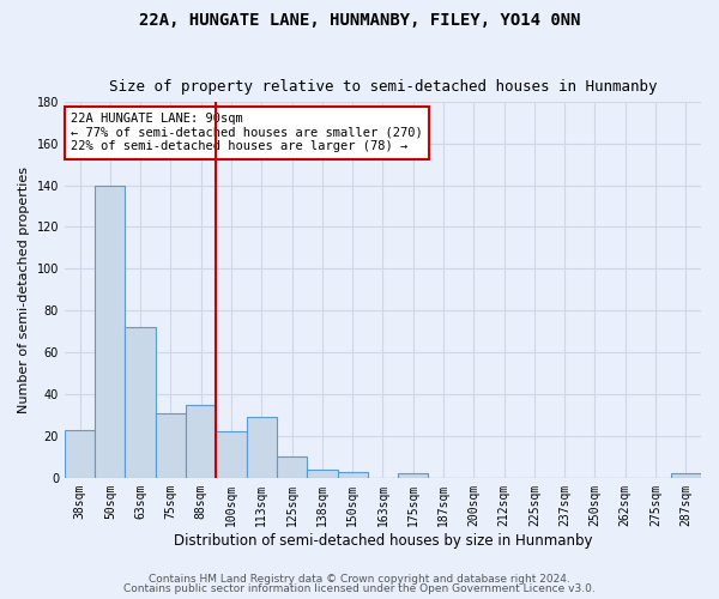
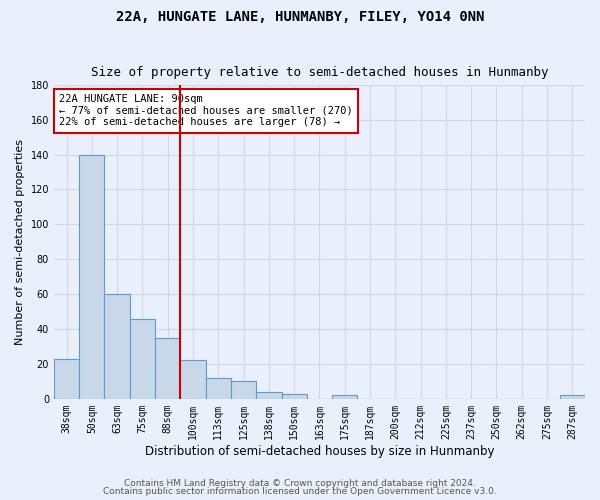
63sqm: 72 -> 60
75sqm: 31 -> 46
113sqm: 29 -> 12
